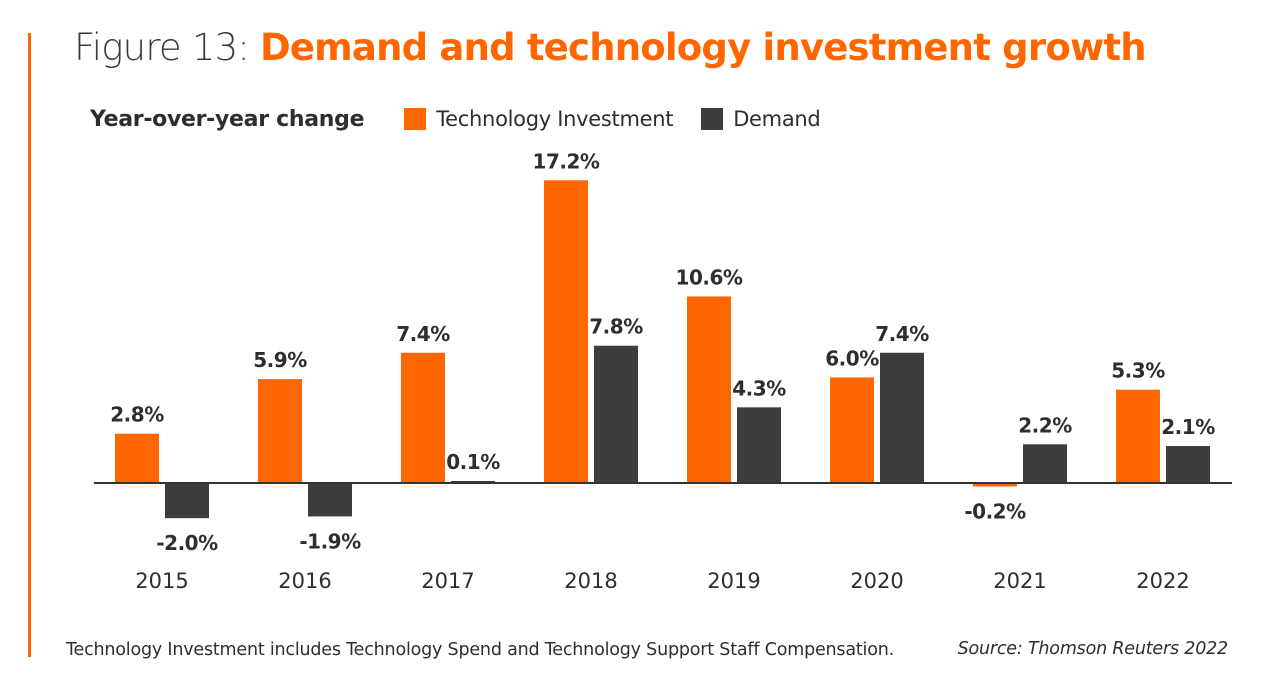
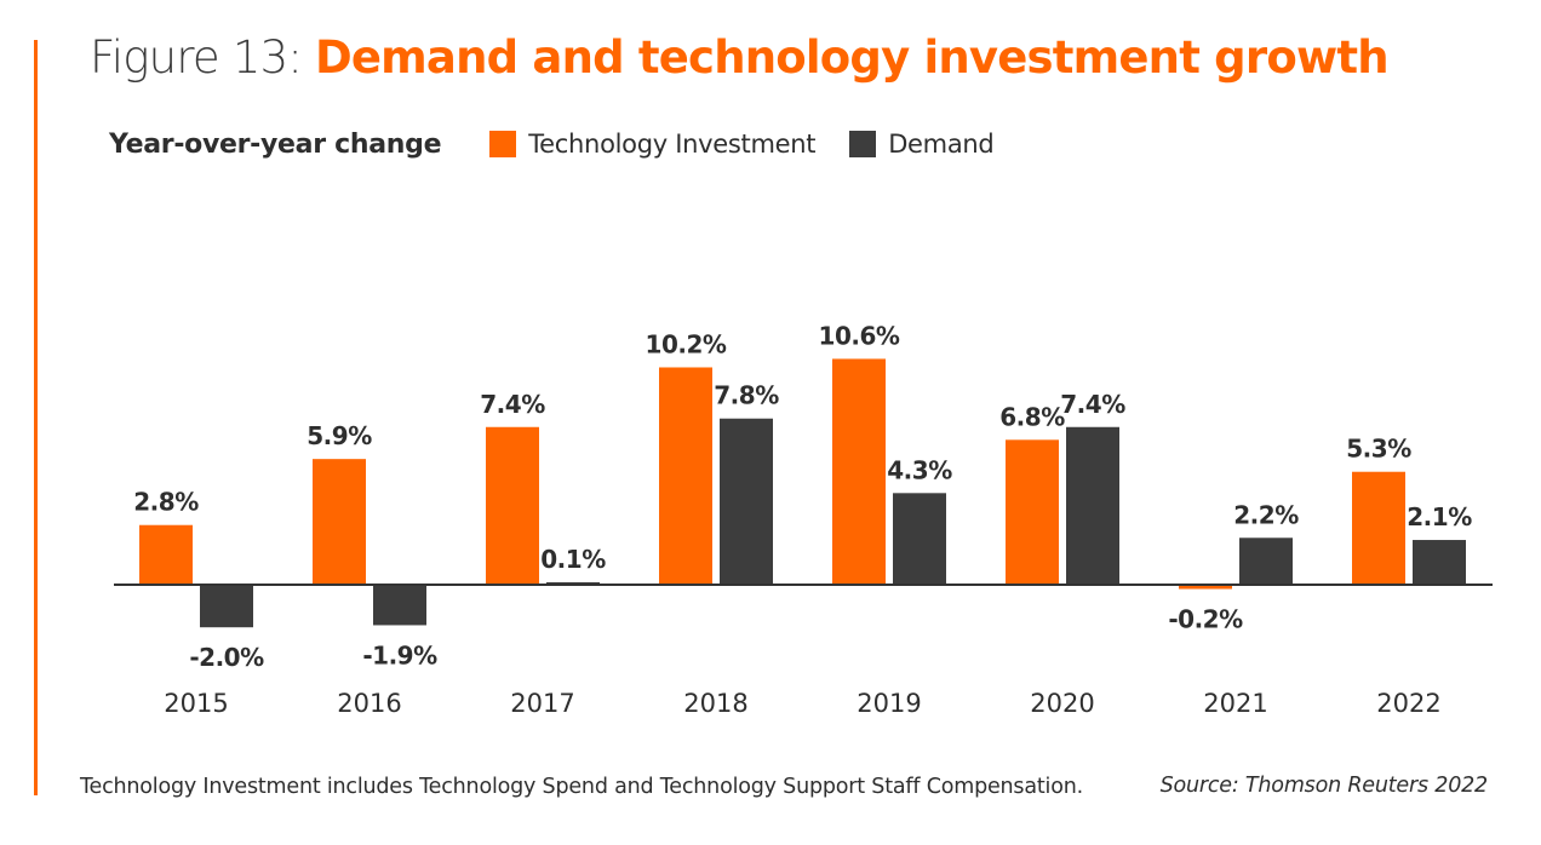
Technology Investment/2018: 17.2% -> 10.2%
Technology Investment/2020: 6.0% -> 6.8%
